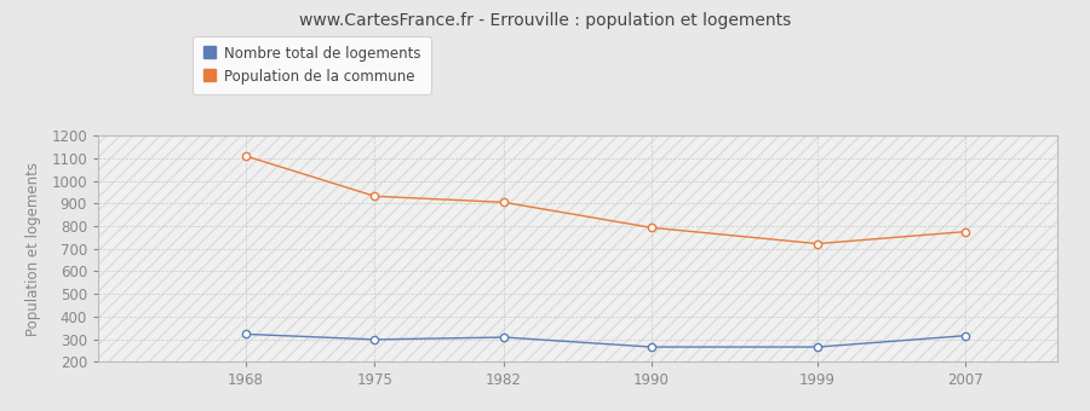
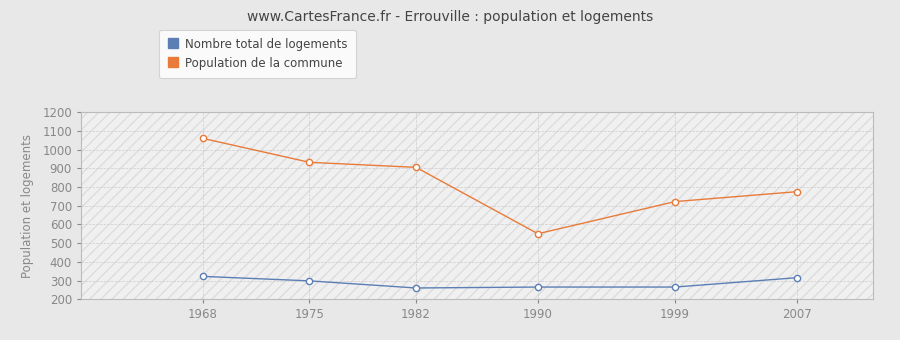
Population de la commune/1968: 1110 -> 1060
Nombre total de logements/1982: 310 -> 260
Population de la commune/1990: 790 -> 550
